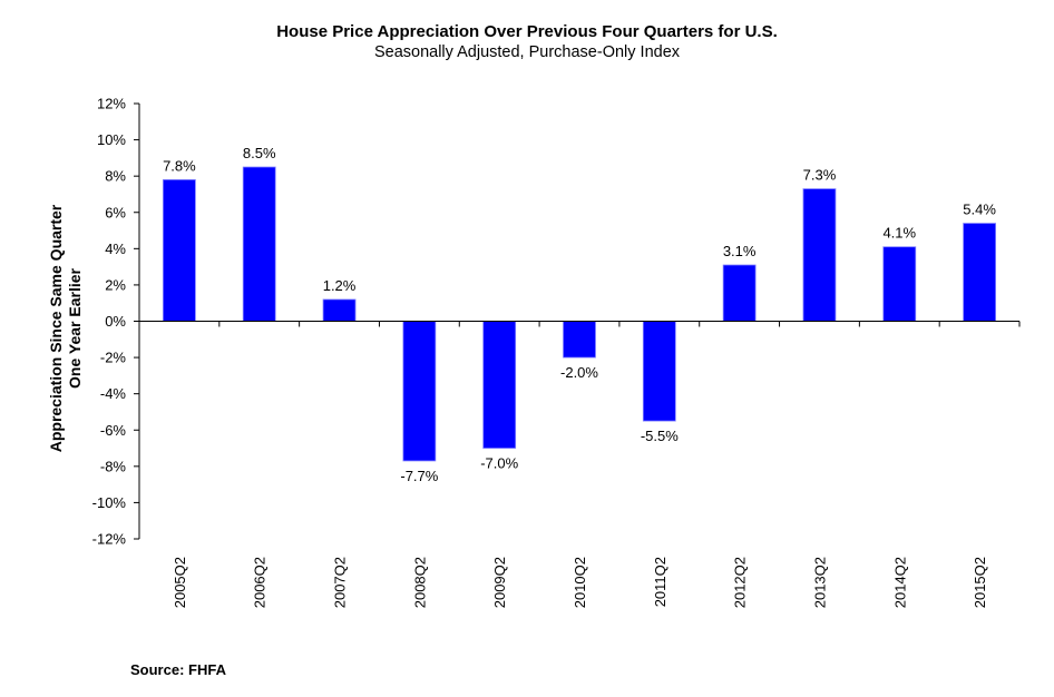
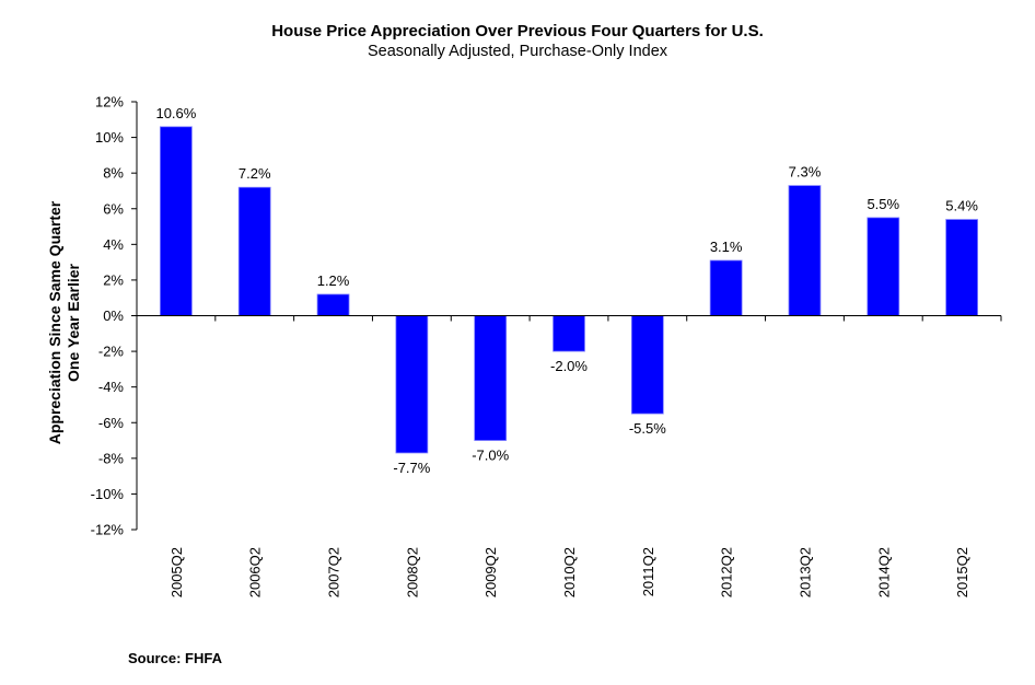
2005Q2: 7.8% -> 10.6%
2006Q2: 8.5% -> 7.2%
2014Q2: 4.1% -> 5.5%
